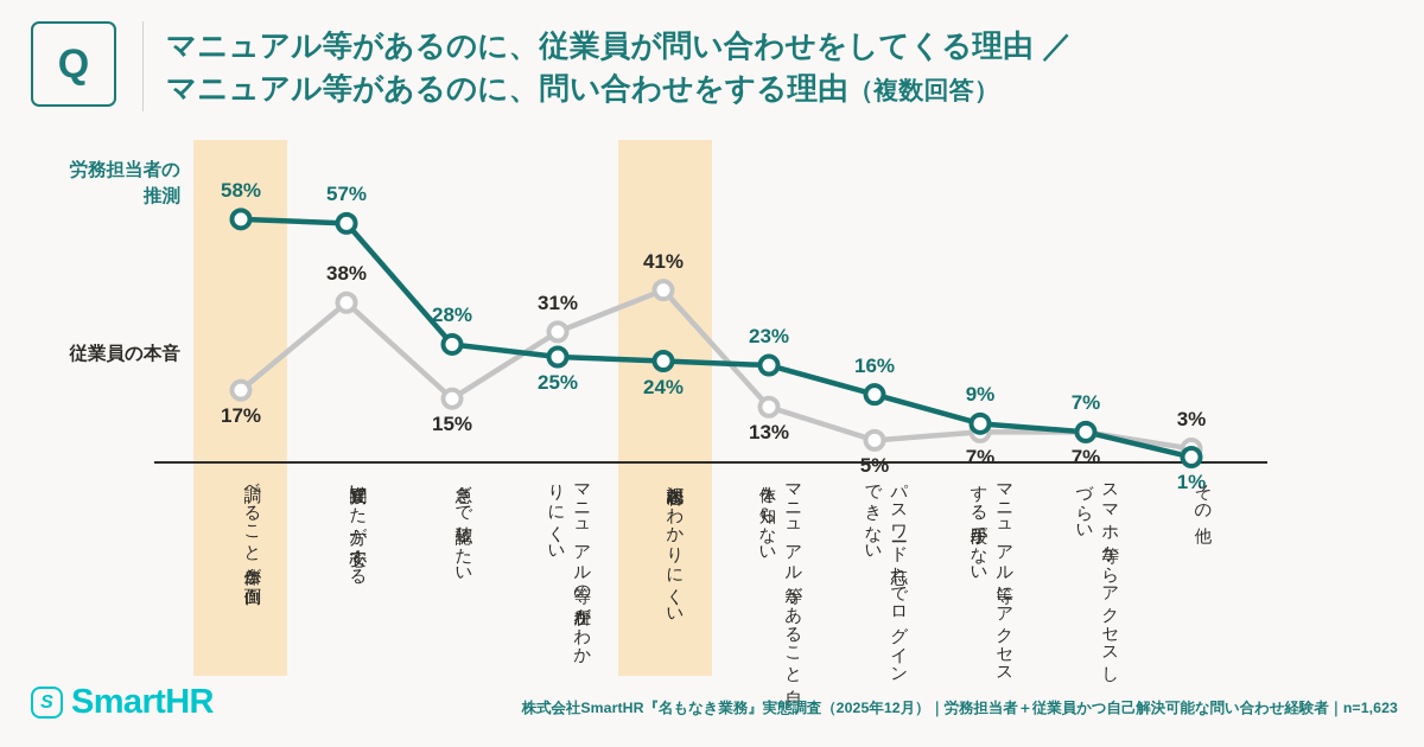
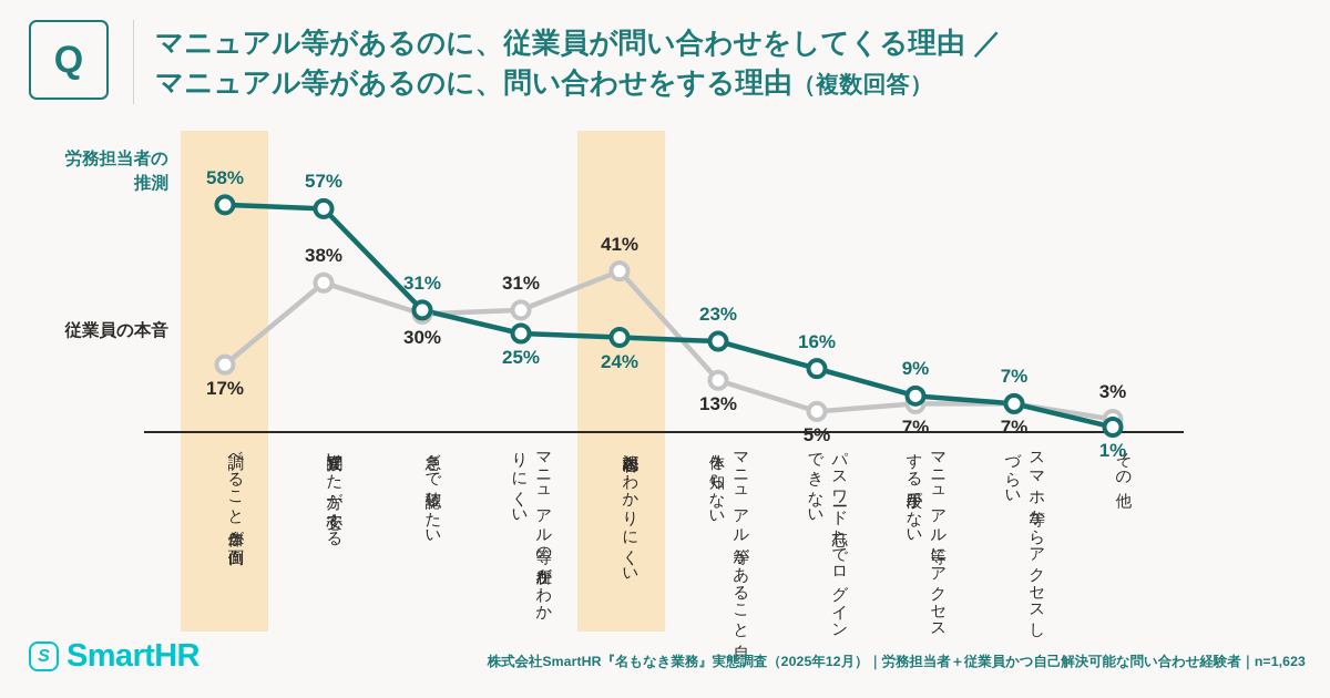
労務担当者の推測/急ぎで確認したい: 28% -> 31%
従業員の本音/急ぎで確認したい: 15% -> 30%
